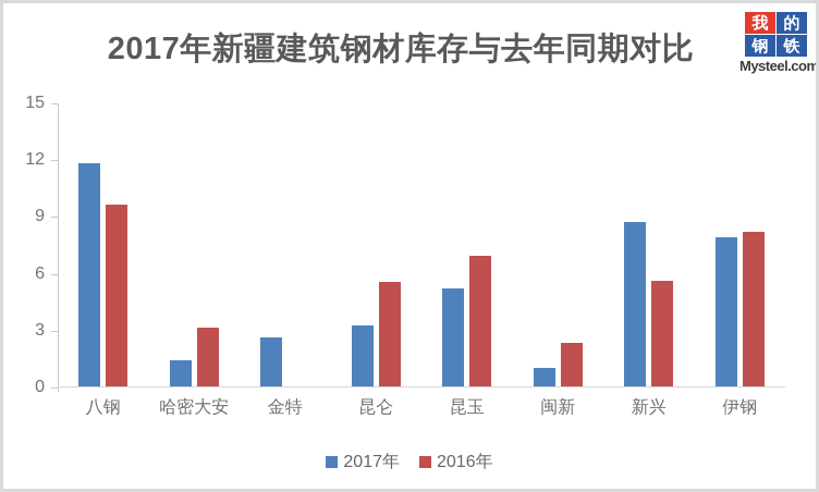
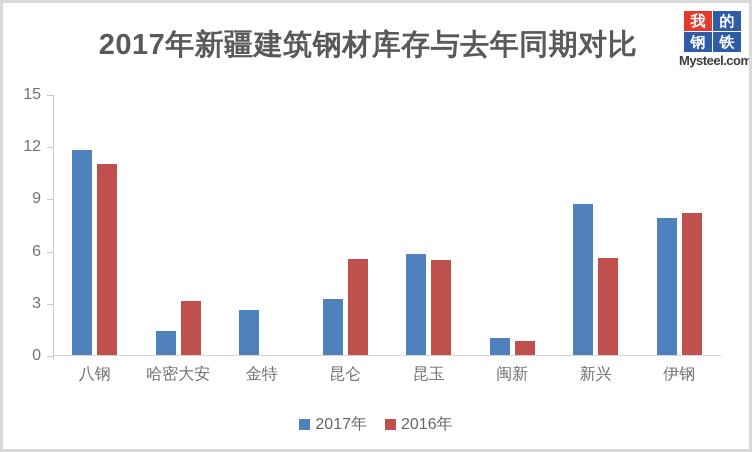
2016年/八钢: 9.6 -> 11.0
2017年/昆玉: 5.2 -> 5.8
2016年/昆玉: 6.9 -> 5.5
2016年/闽新: 2.3 -> 0.8
